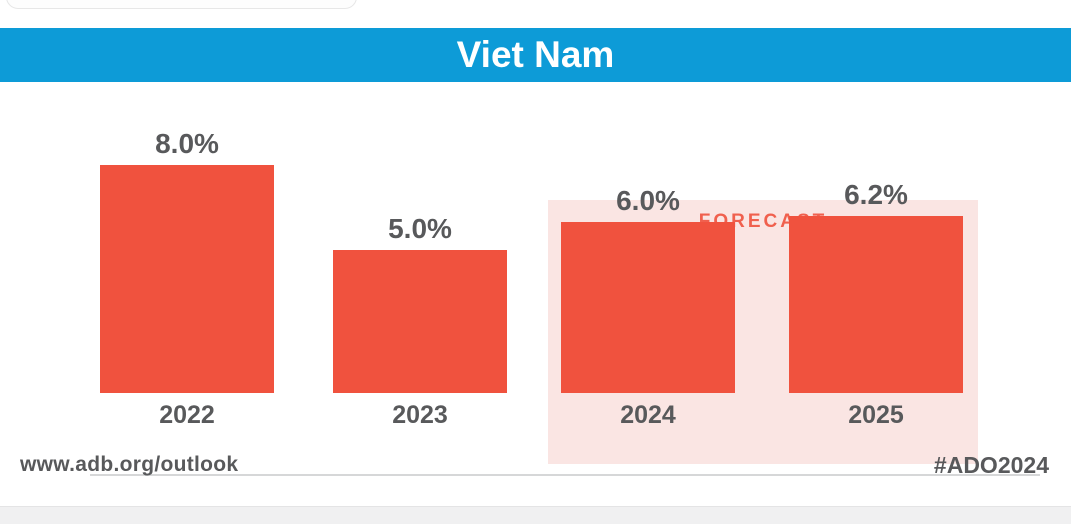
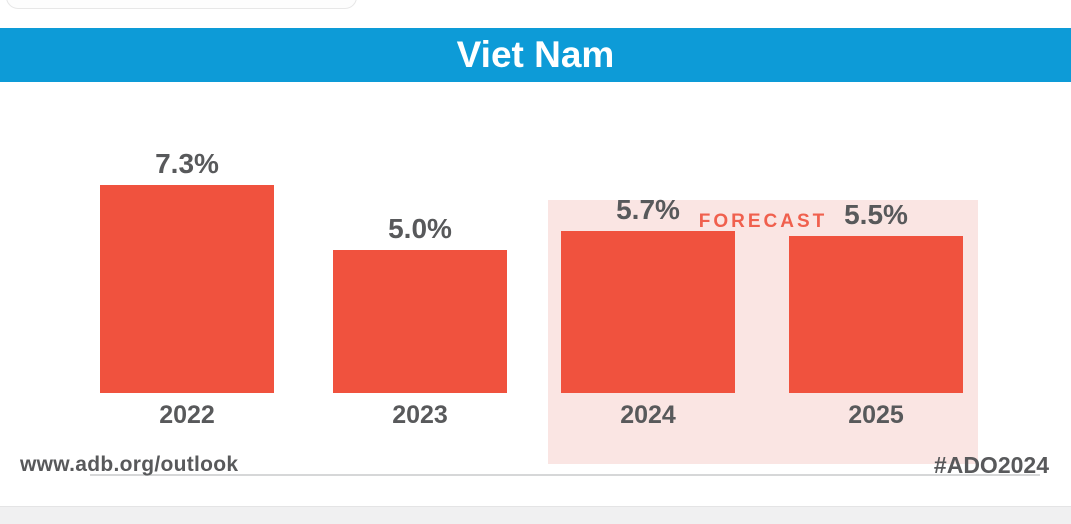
2022: 8.0% -> 7.3%
2024: 6.0% -> 5.7%
2025: 6.2% -> 5.5%
